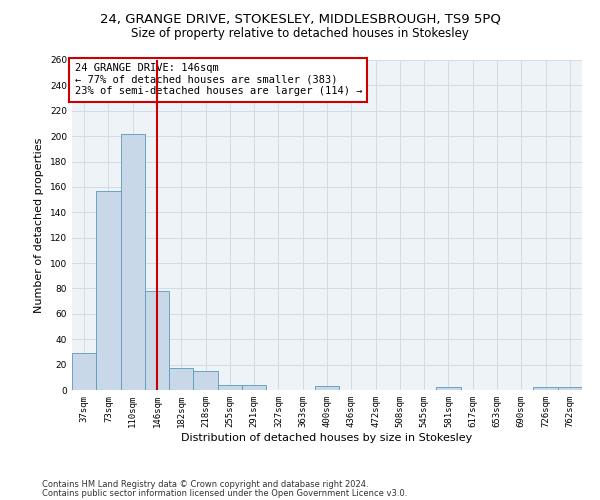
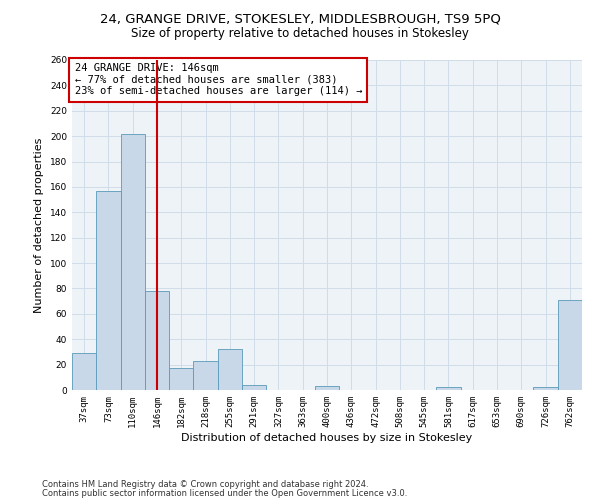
218sqm: 15 -> 23
255sqm: 4 -> 32
762sqm: 2 -> 71
